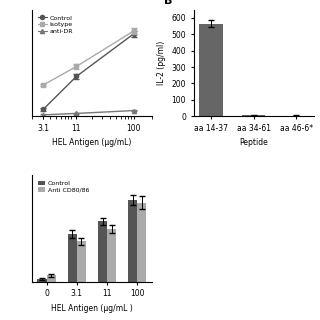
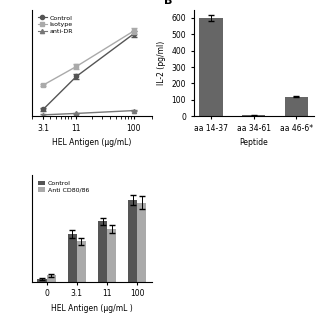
aa 14-37: 560 -> 600
aa 46-6*: 0 -> 120
